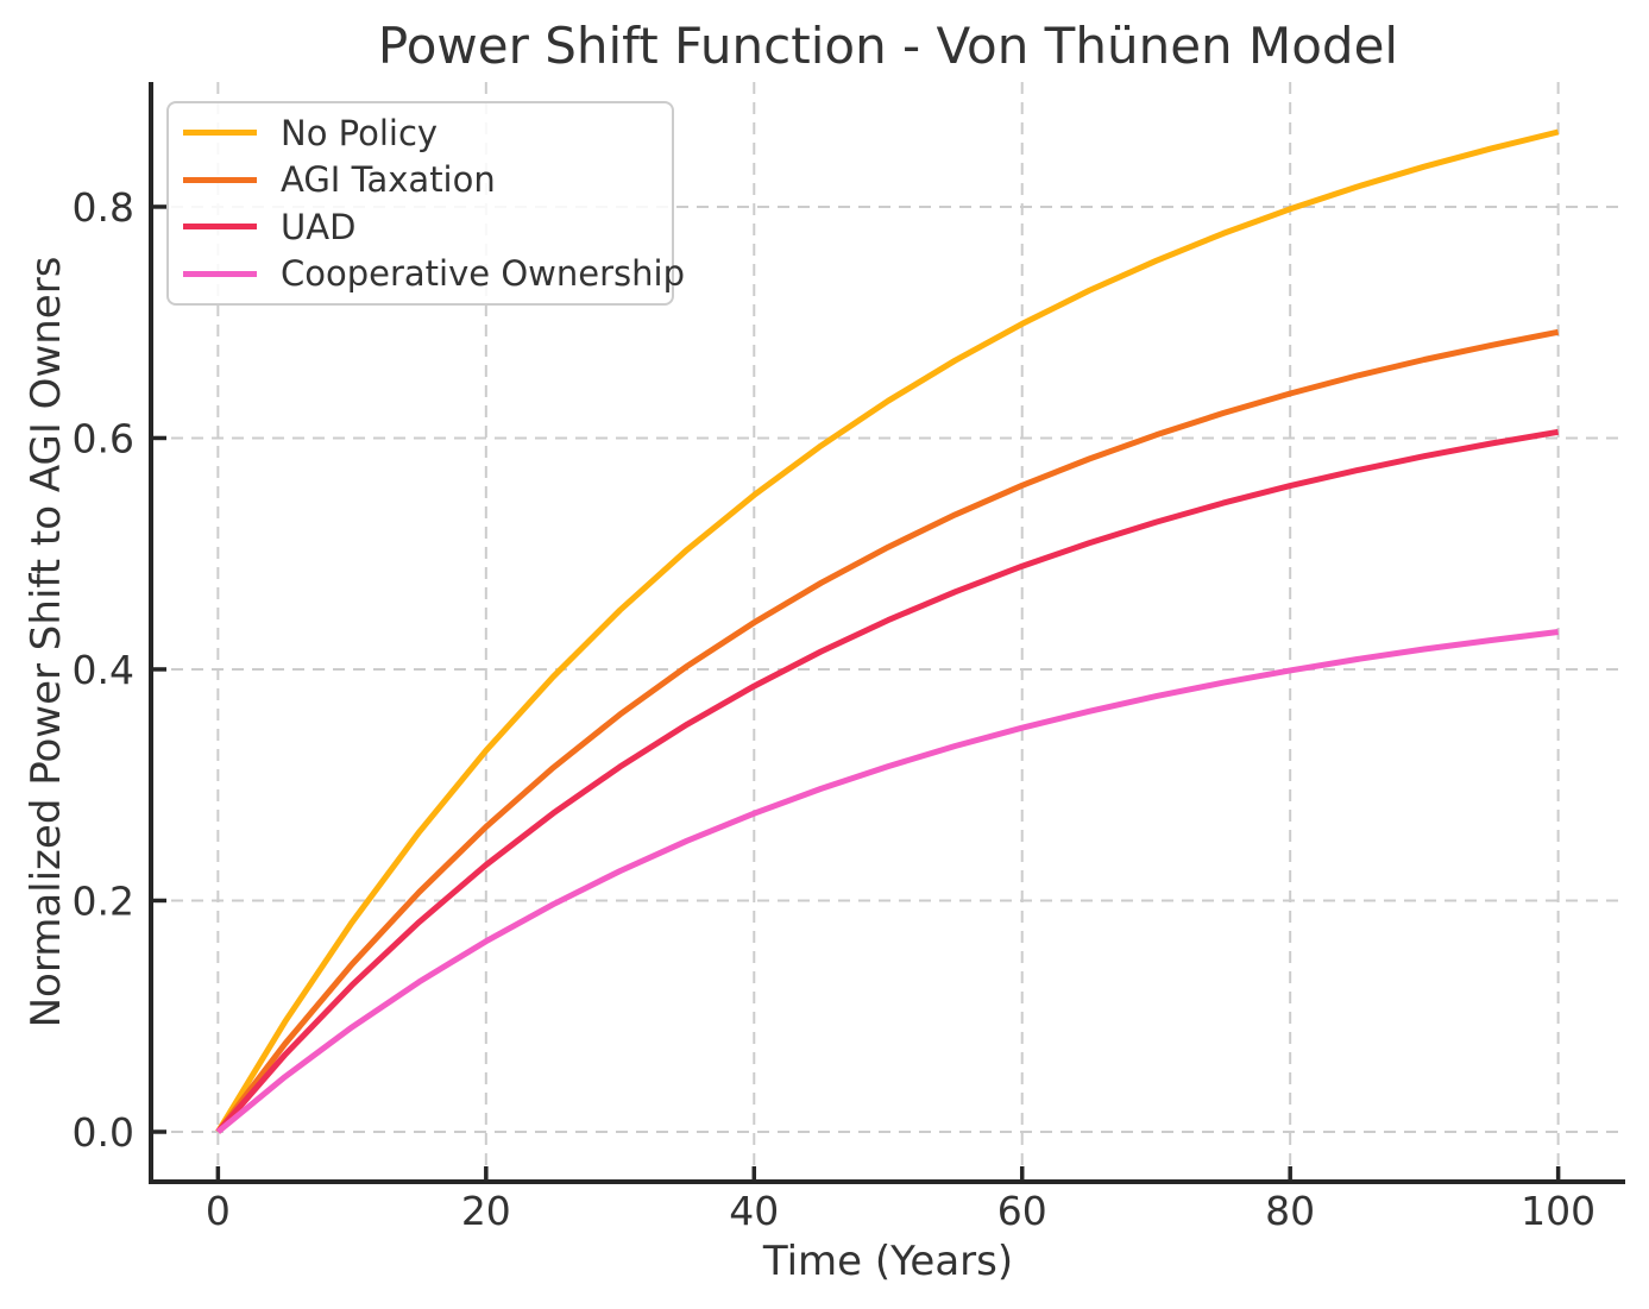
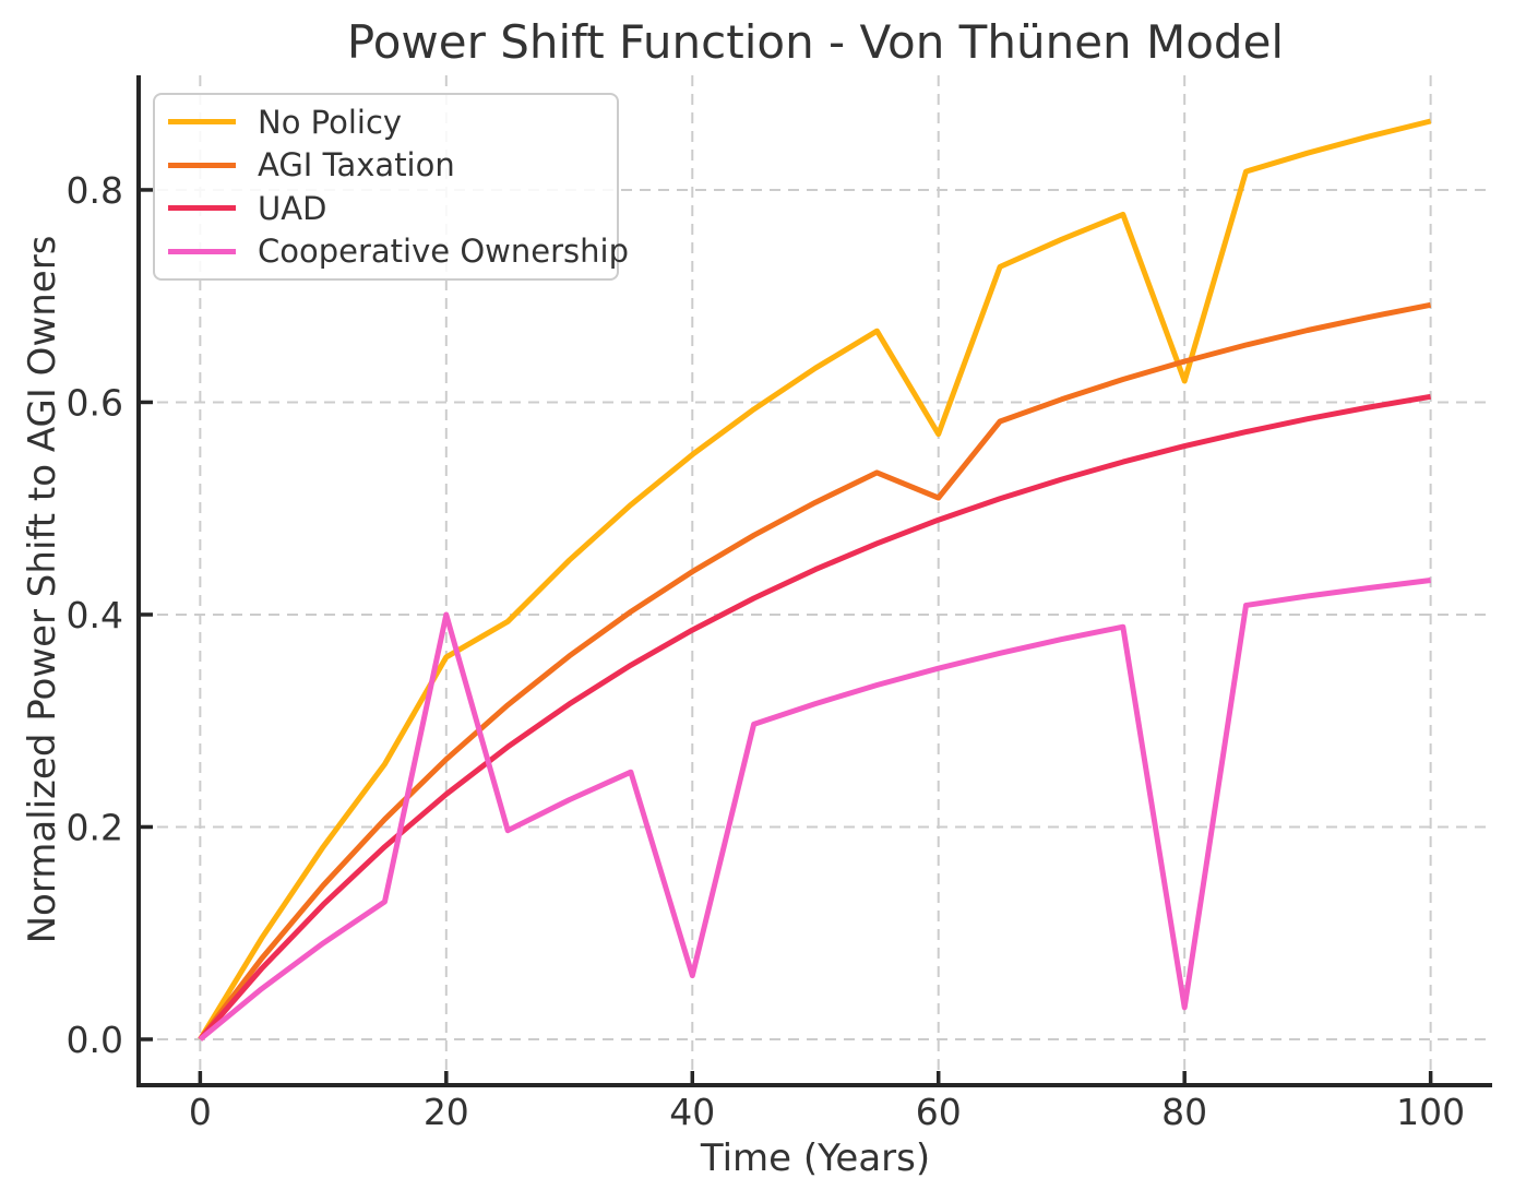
No Policy/20: 0.33 -> 0.36
Cooperative Ownership/20: 0.16 -> 0.40
Cooperative Ownership/40: 0.28 -> 0.06
No Policy/60: 0.70 -> 0.57
AGI Taxation/60: 0.56 -> 0.51
No Policy/80: 0.80 -> 0.62
Cooperative Ownership/80: 0.40 -> 0.03
